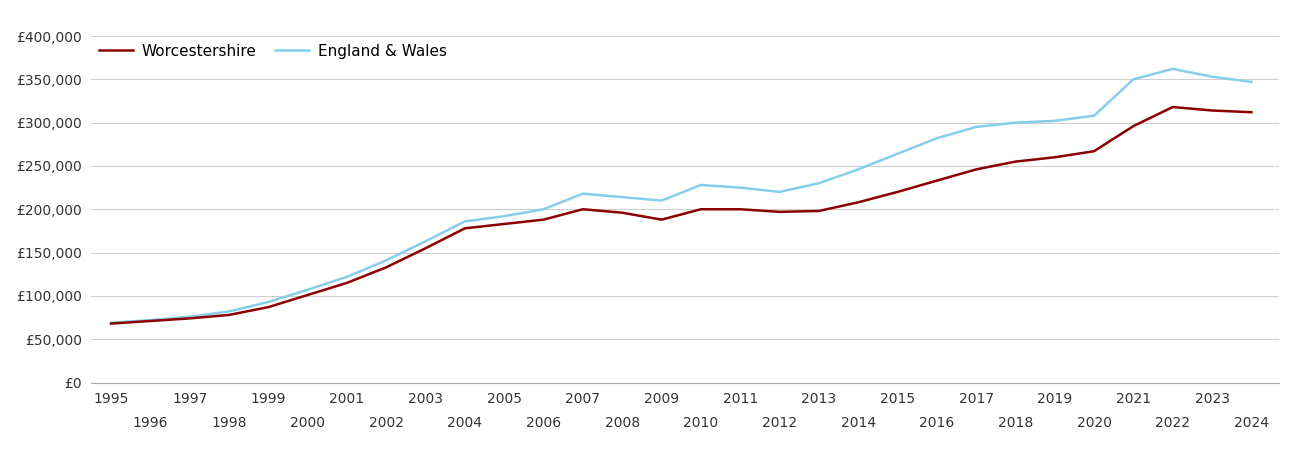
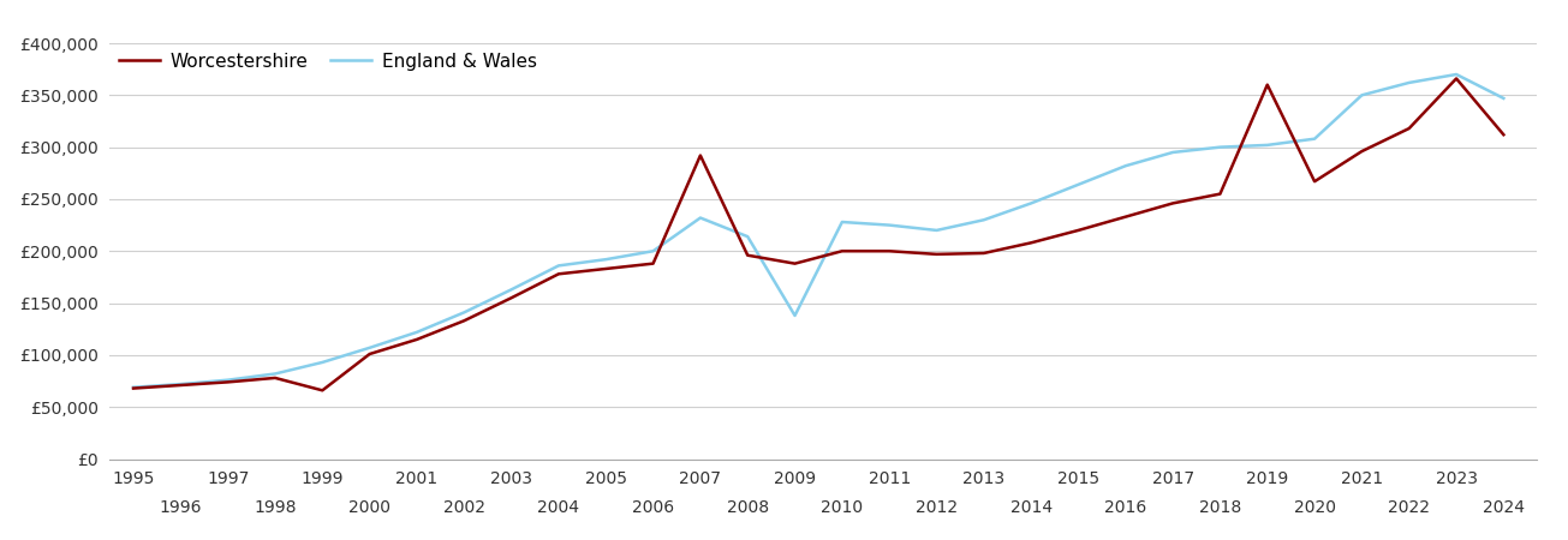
Worcestershire/1999: £87,000 -> £66,000
Worcestershire/2007: £200,000 -> £292,000
England & Wales/2007: £218,000 -> £232,000
England & Wales/2009: £210,000 -> £138,000
Worcestershire/2019: £260,000 -> £360,000
Worcestershire/2023: £314,000 -> £366,000
England & Wales/2023: £353,000 -> £370,000
